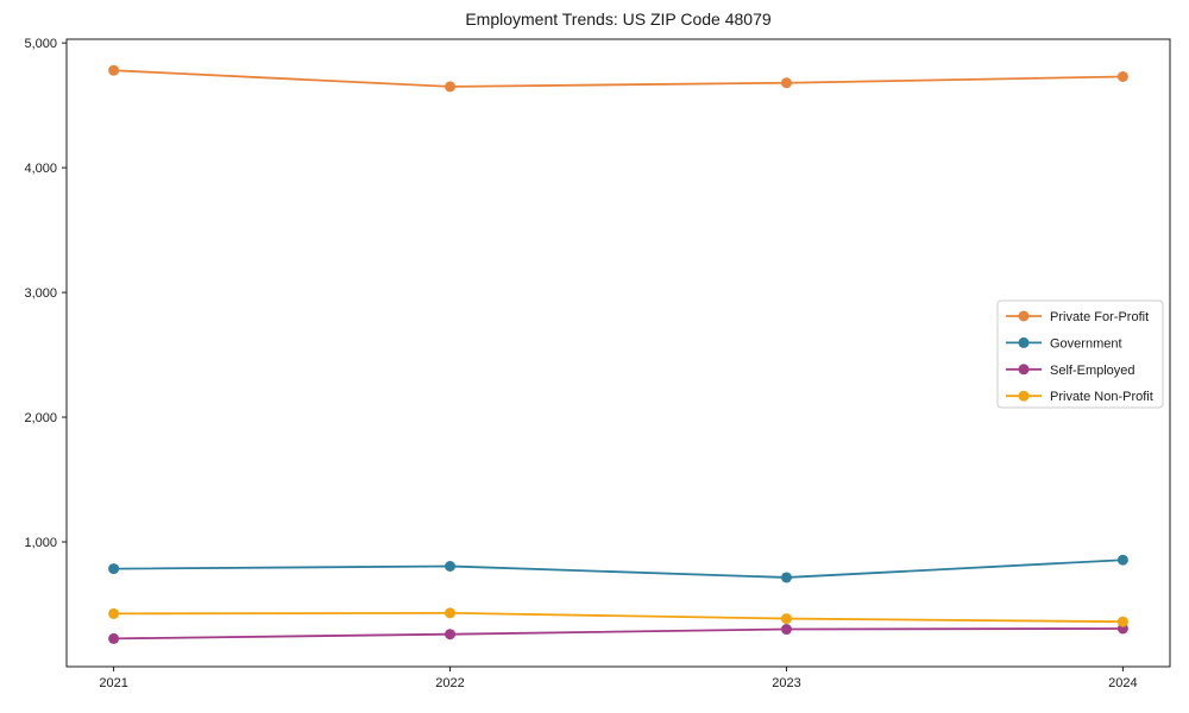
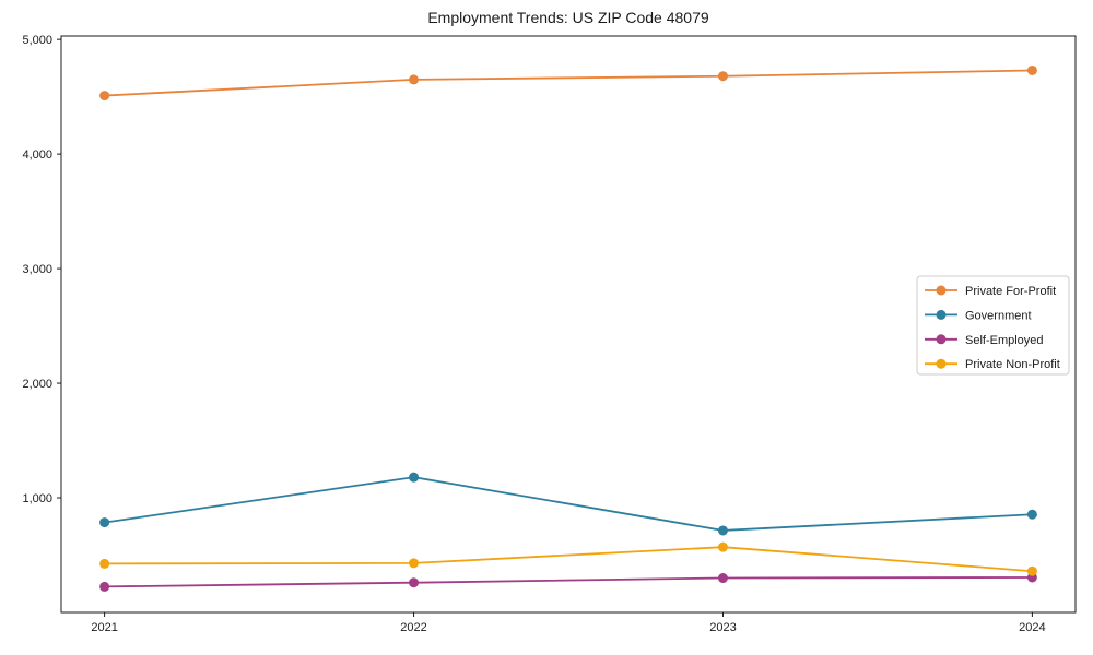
Private For-Profit/2021: 4780 -> 4510
Government/2022: 800 -> 1180
Private Non-Profit/2023: 380 -> 570
